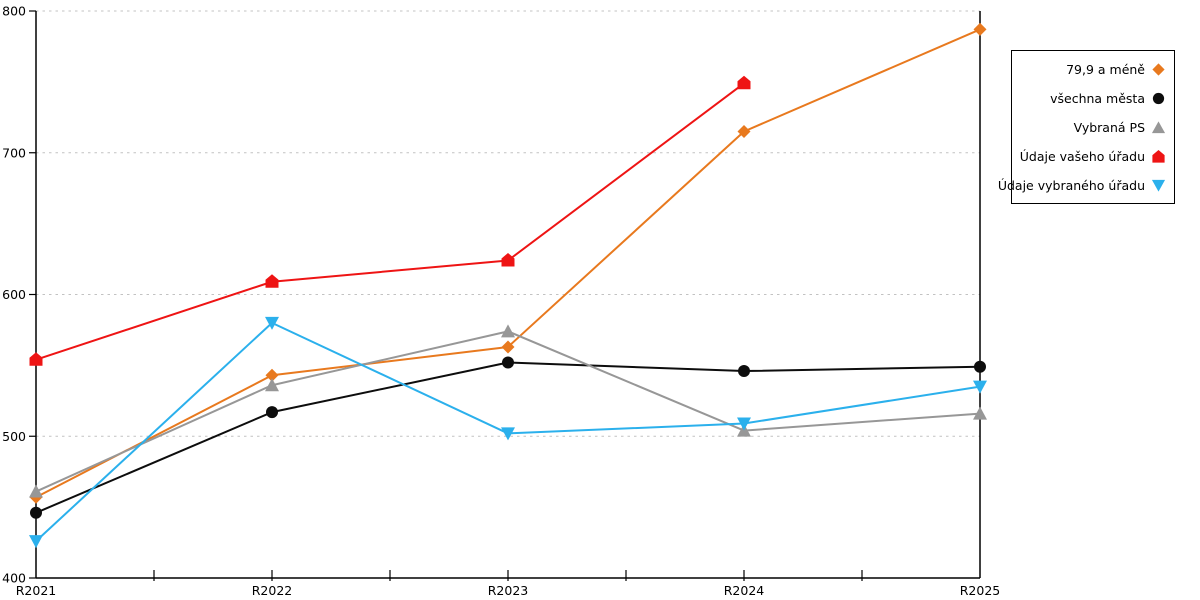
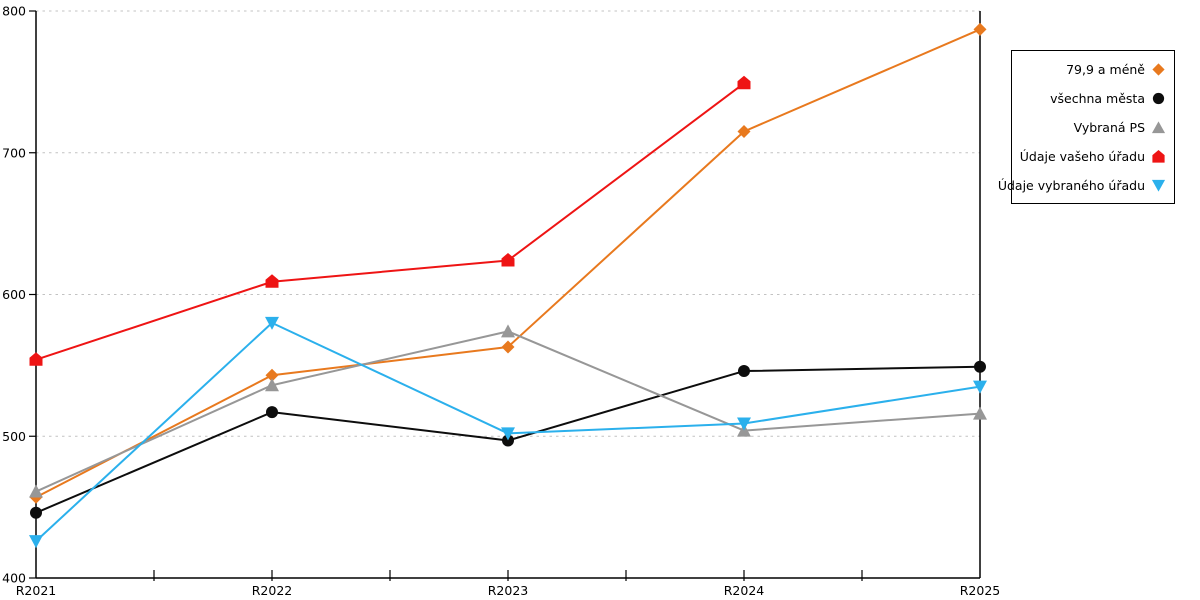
všechna města/R2023: 552 -> 497
